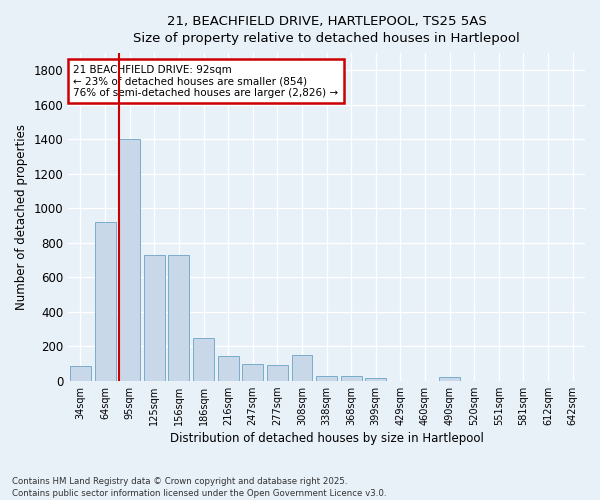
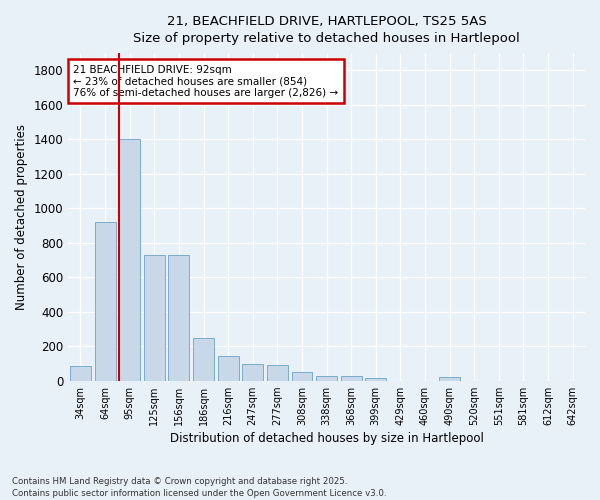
308sqm: 150 -> 50
